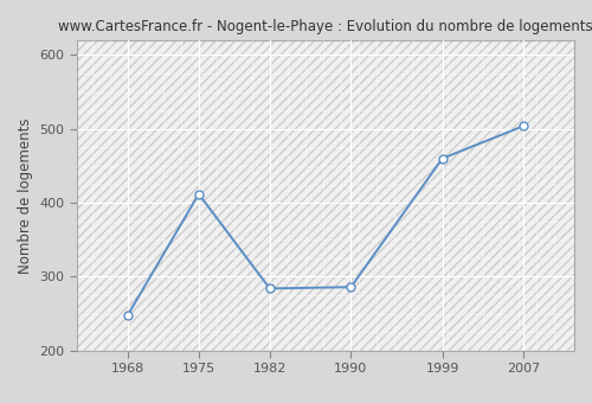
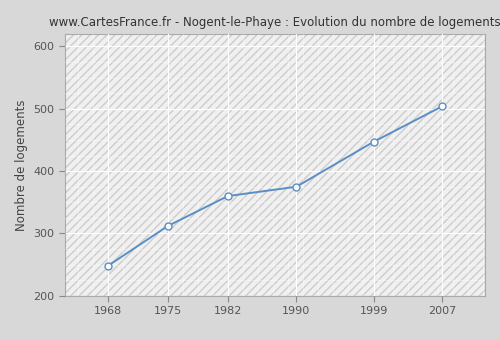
1975: 412 -> 312
1982: 284 -> 360
1990: 286 -> 375
1999: 460 -> 447
